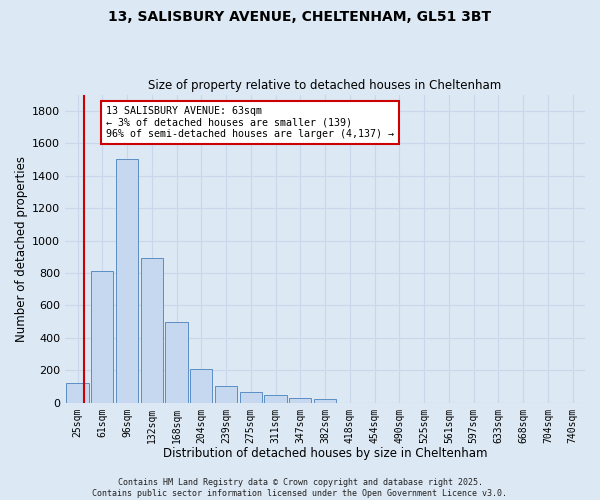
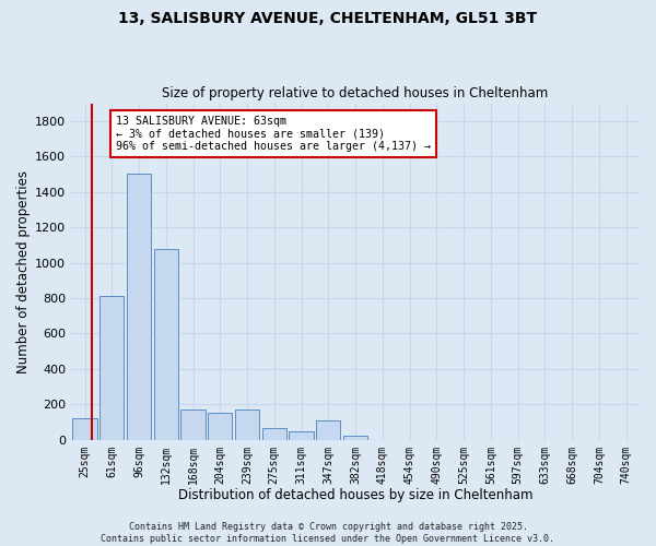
132sqm: 890 -> 1080
168sqm: 500 -> 170
204sqm: 210 -> 150
239sqm: 100 -> 170
347sqm: 30 -> 110
